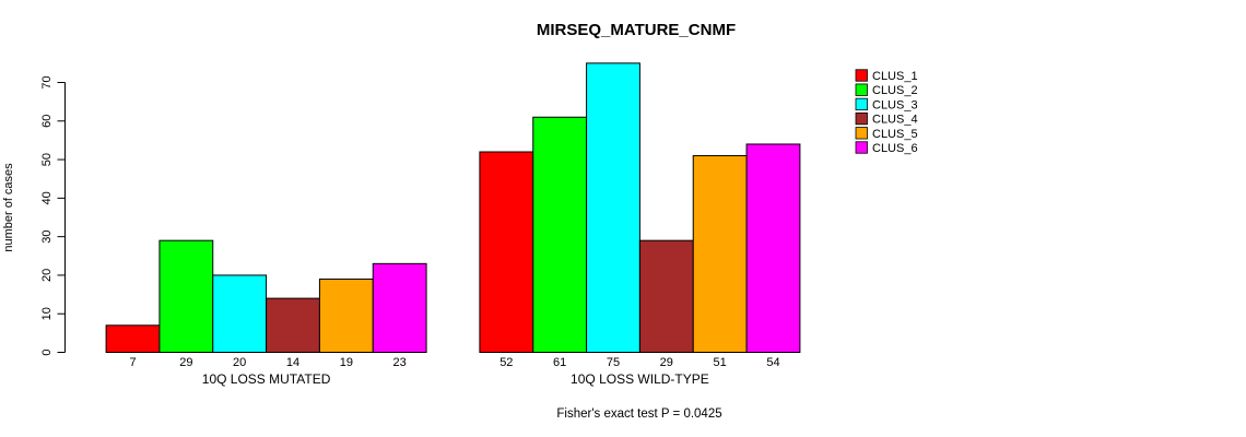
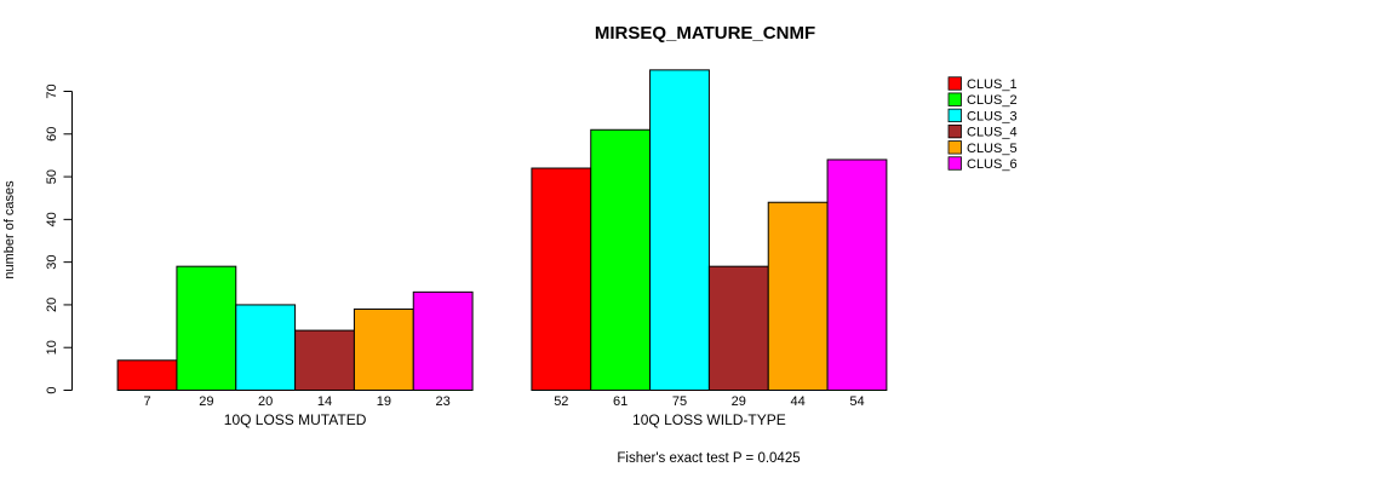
CLUS_5/10Q LOSS WILD-TYPE: 51 -> 44
